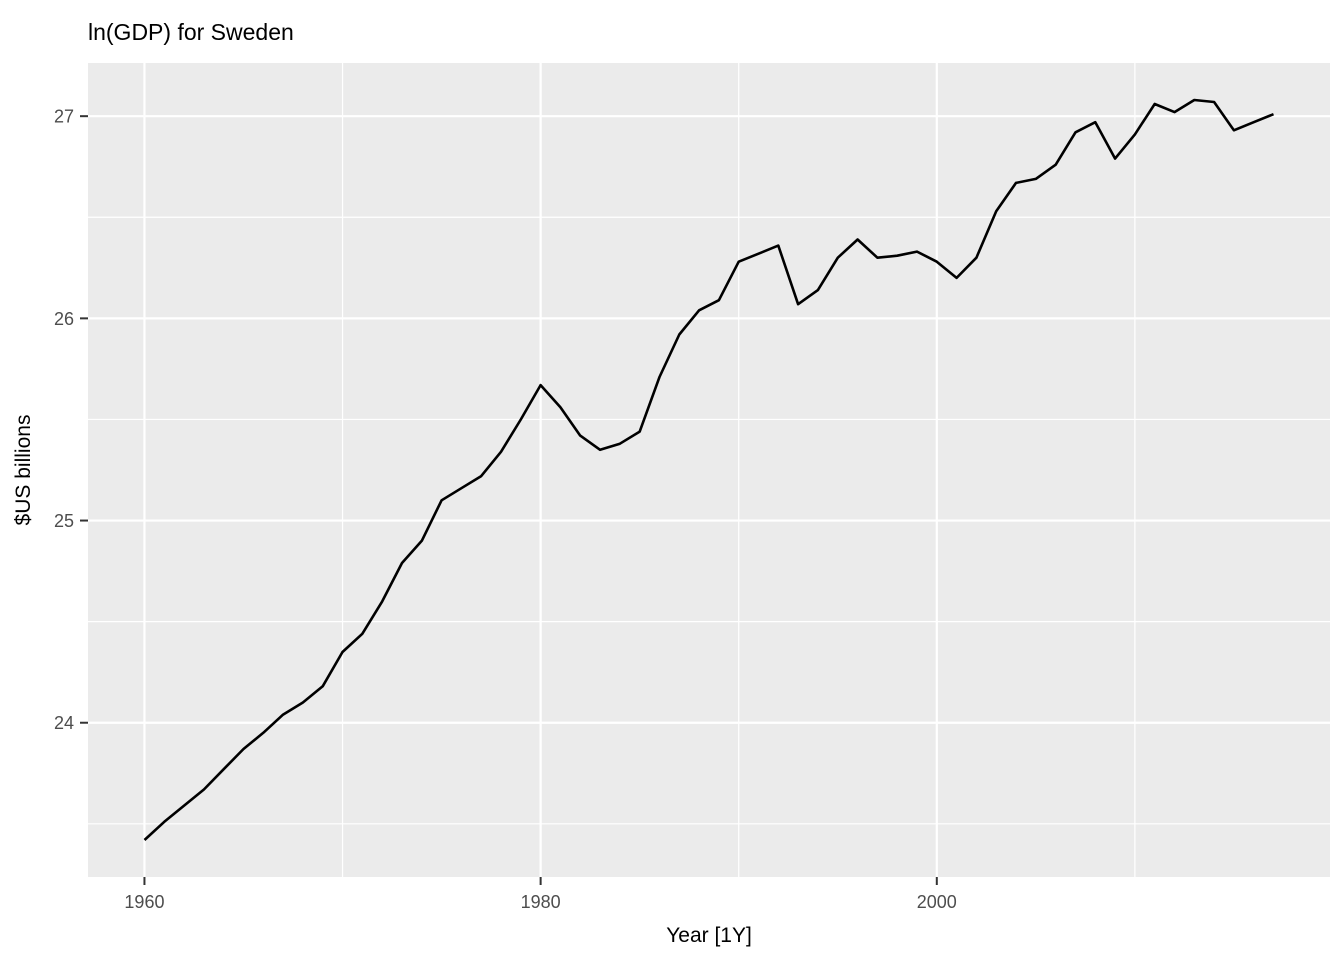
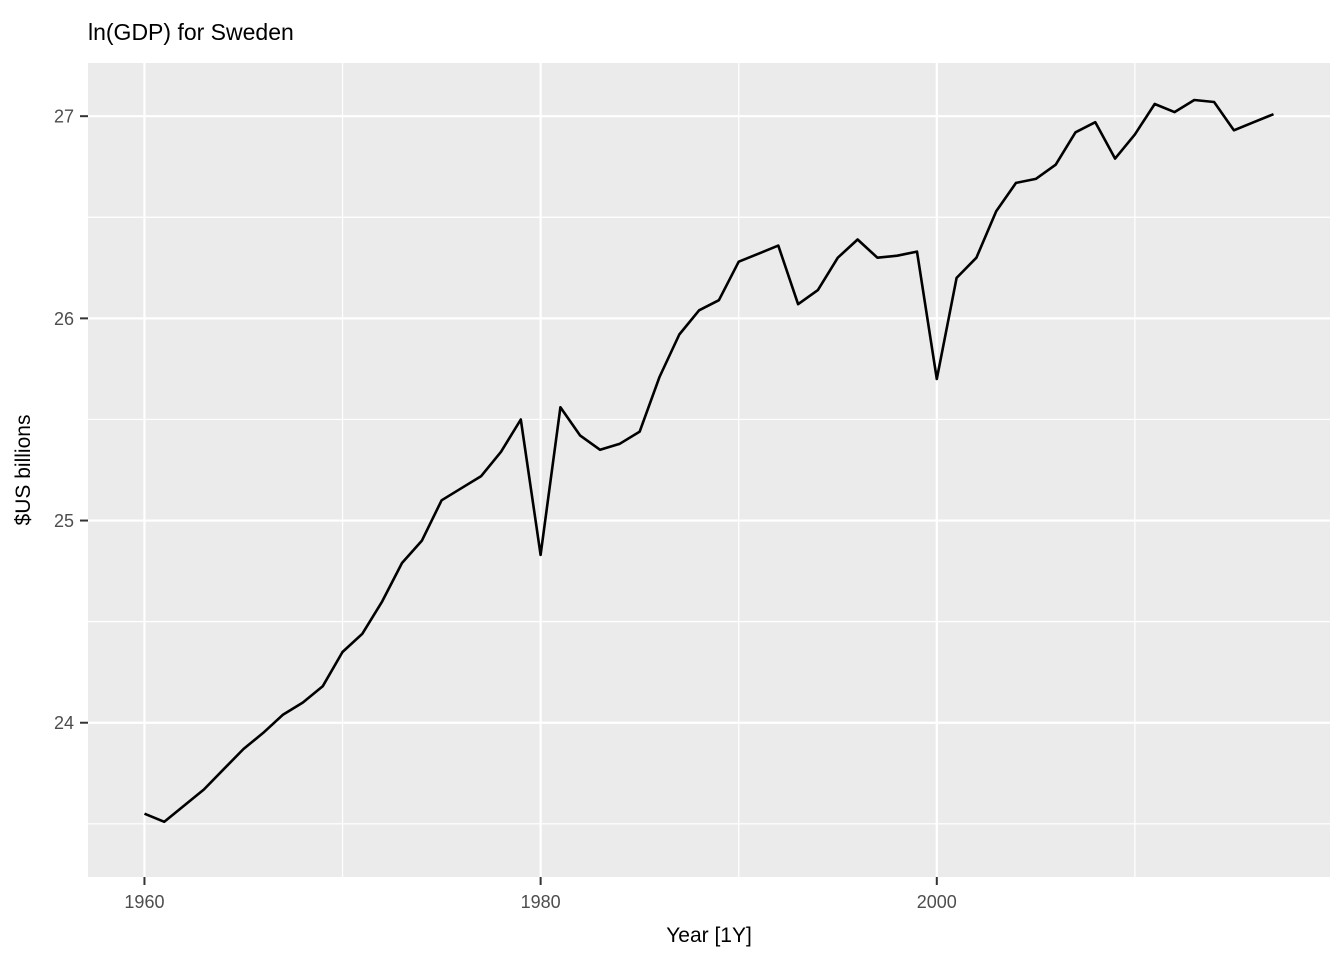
1960: 23.42 -> 23.55
1980: 25.67 -> 24.83
2000: 26.28 -> 25.70
